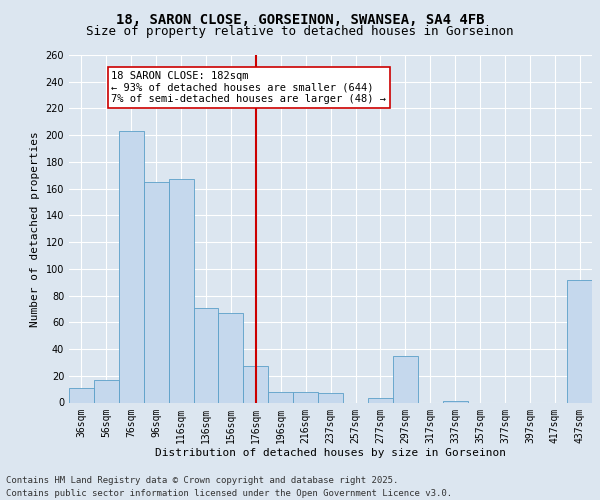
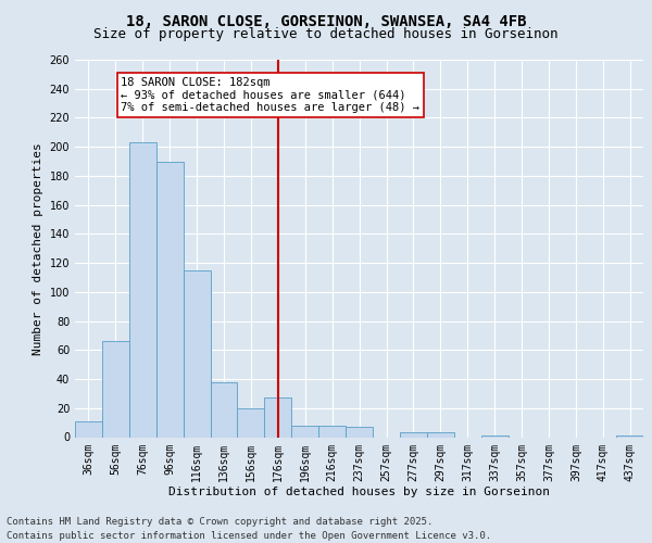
56sqm: 17 -> 66
96sqm: 165 -> 190
116sqm: 167 -> 115
136sqm: 71 -> 38
156sqm: 67 -> 20
297sqm: 35 -> 3
437sqm: 92 -> 1
